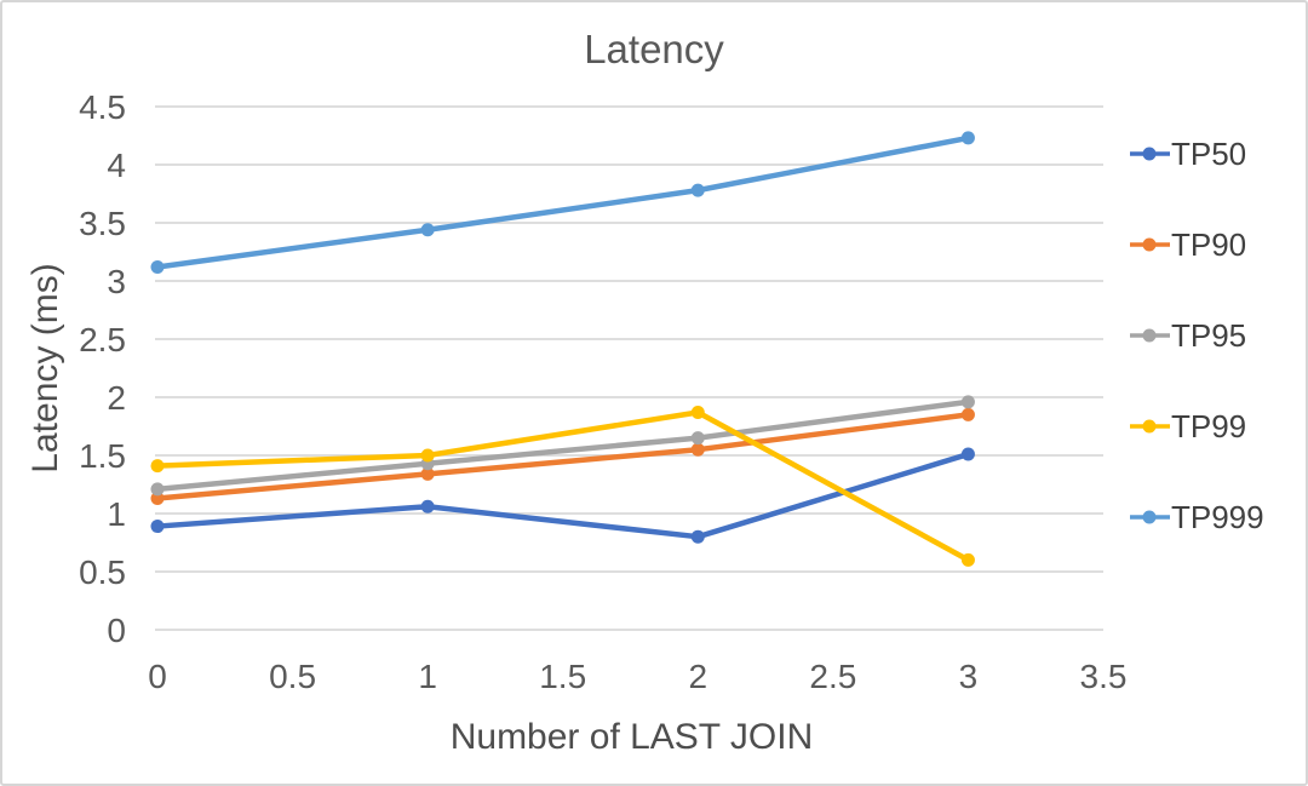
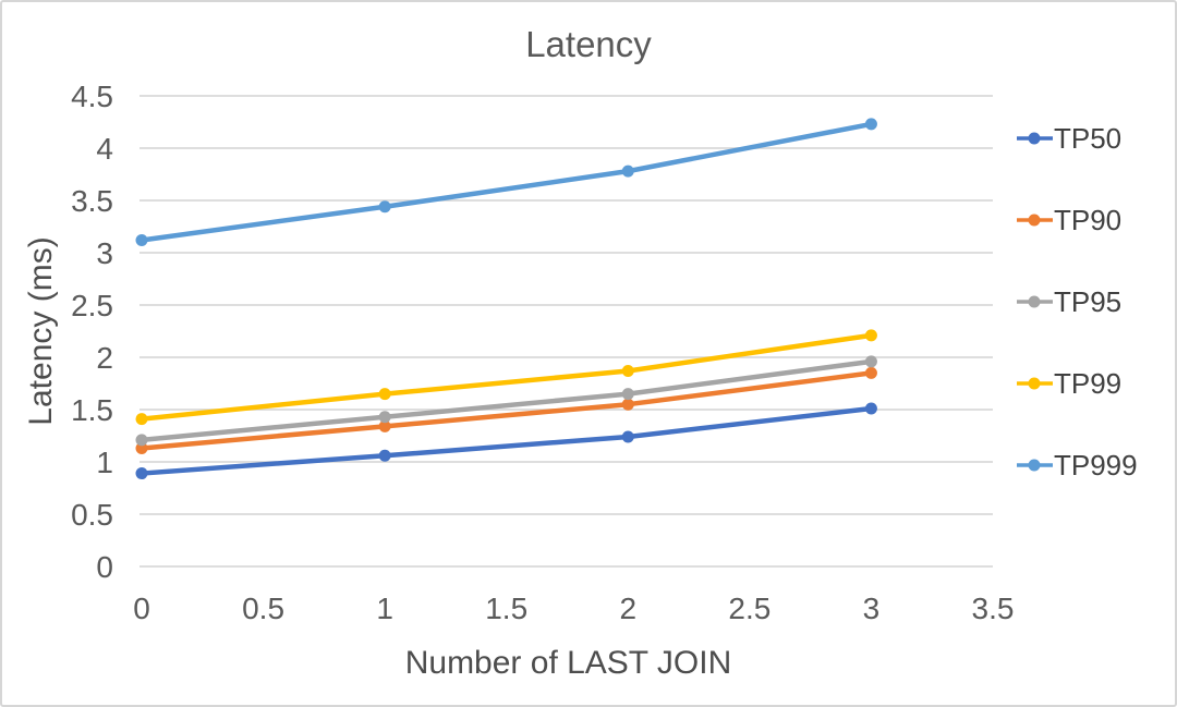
TP99/1: 1.5 -> 1.6
TP50/2: 0.8 -> 1.2
TP99/3: 0.6 -> 2.2
